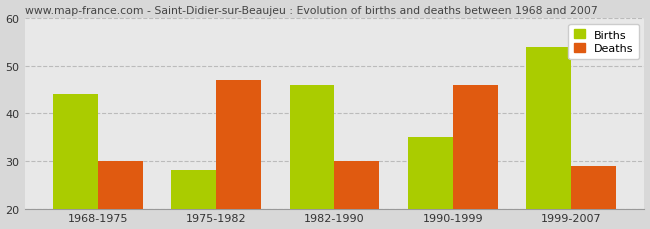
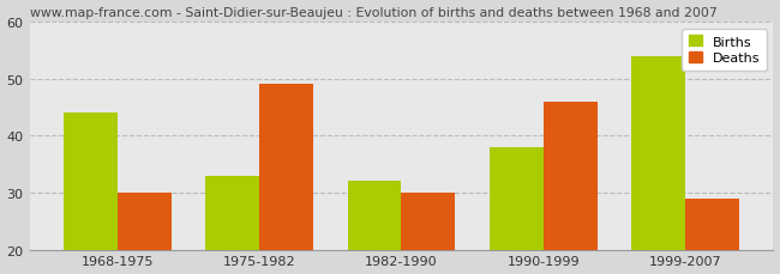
Births/1975-1982: 28 -> 33
Deaths/1975-1982: 47 -> 49
Births/1982-1990: 46 -> 32
Births/1990-1999: 35 -> 38
